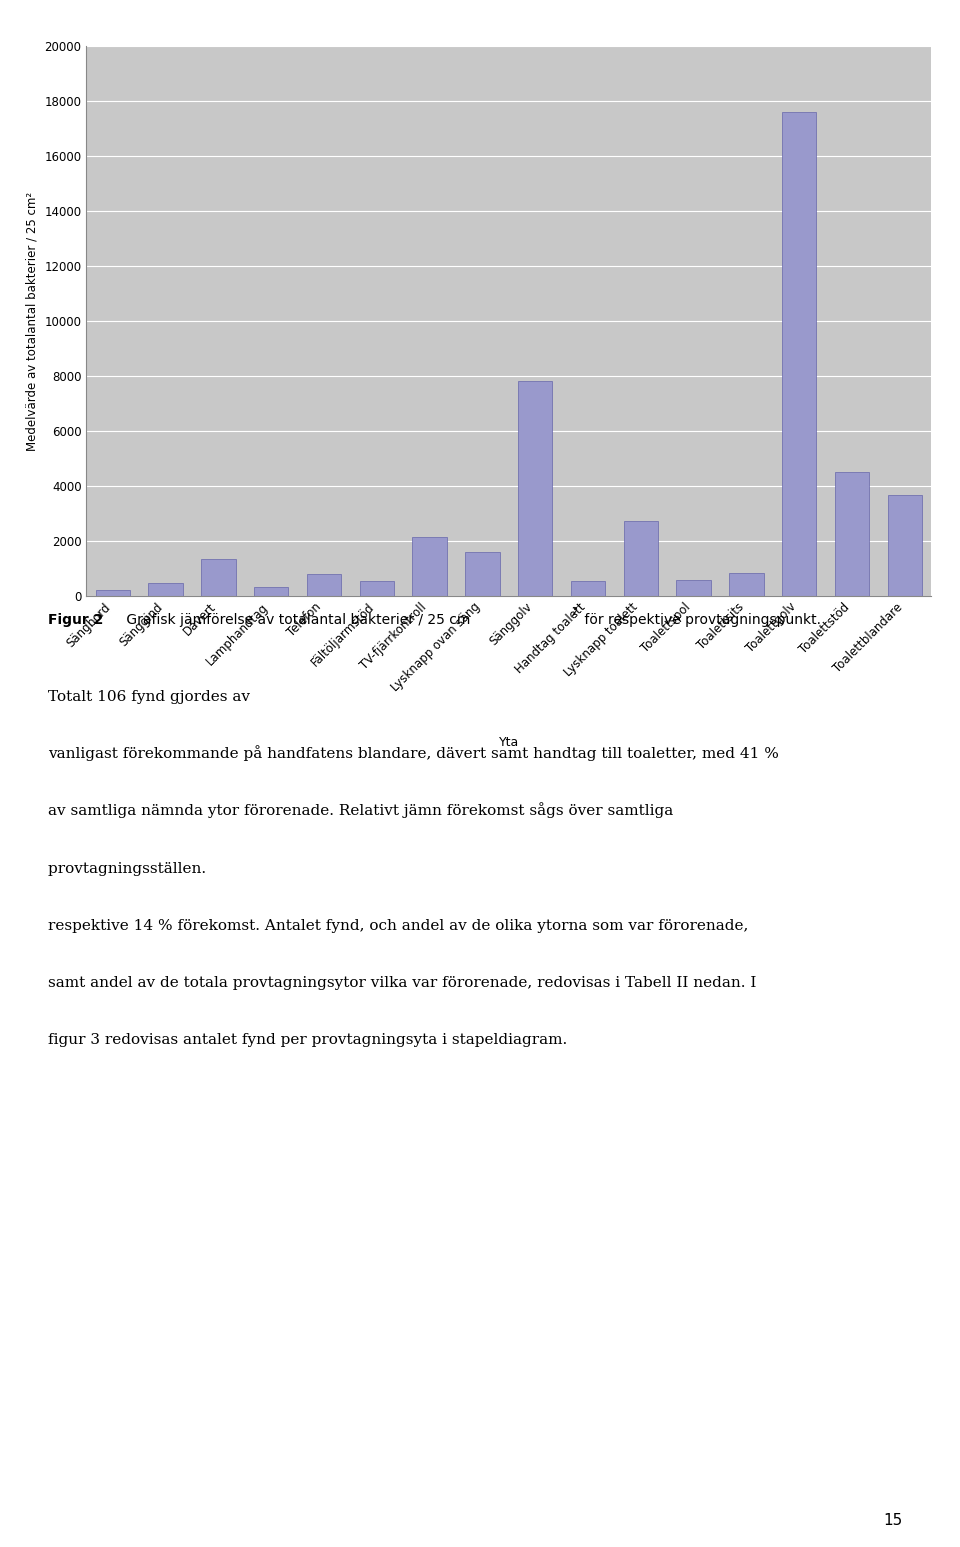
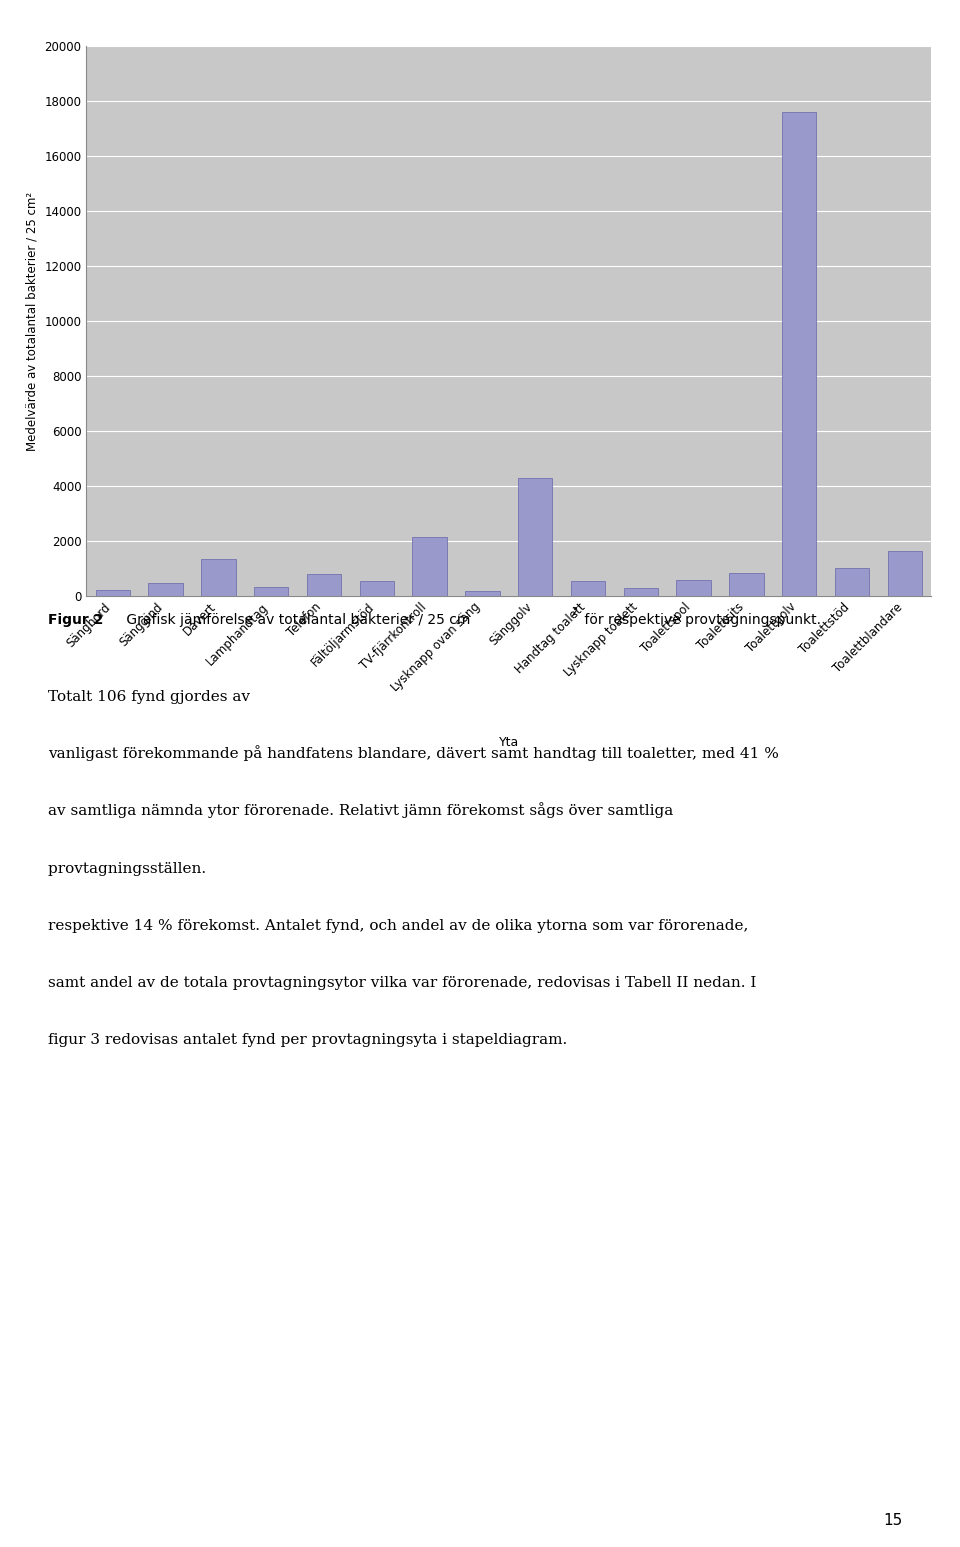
Lysknapp ovan säng: 1600 -> 150
Sänggolv: 7800 -> 4280
Lysknapp toalett: 2700 -> 270
Toalettstöd: 4500 -> 990
Toalettblandare: 3650 -> 1620
